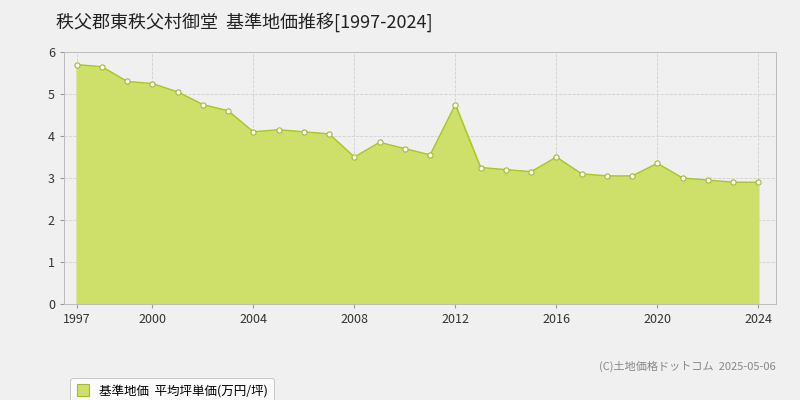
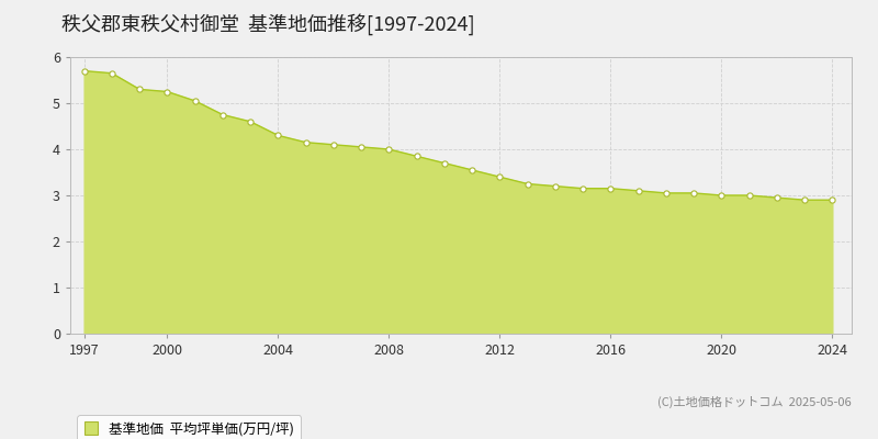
2004: 4.10 -> 4.30
2008: 3.50 -> 4.00
2012: 4.75 -> 3.40
2016: 3.50 -> 3.15
2020: 3.35 -> 3.00
